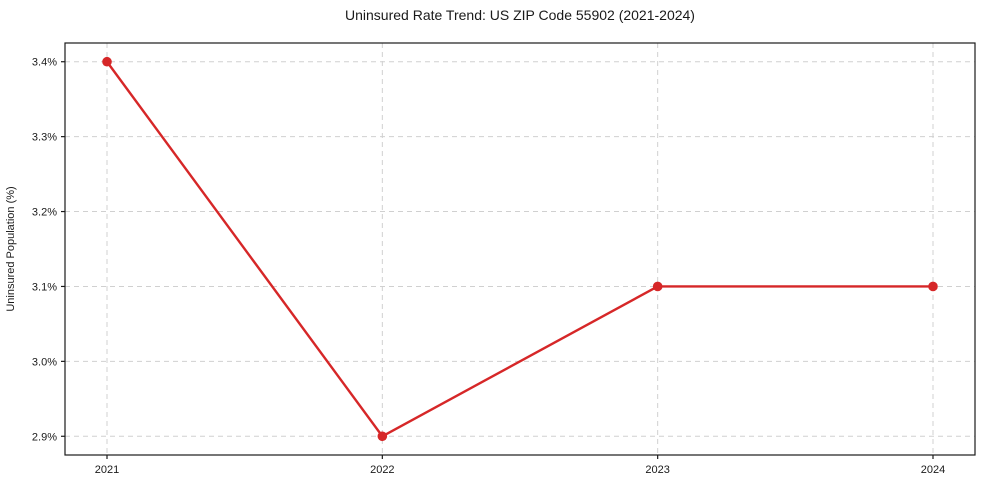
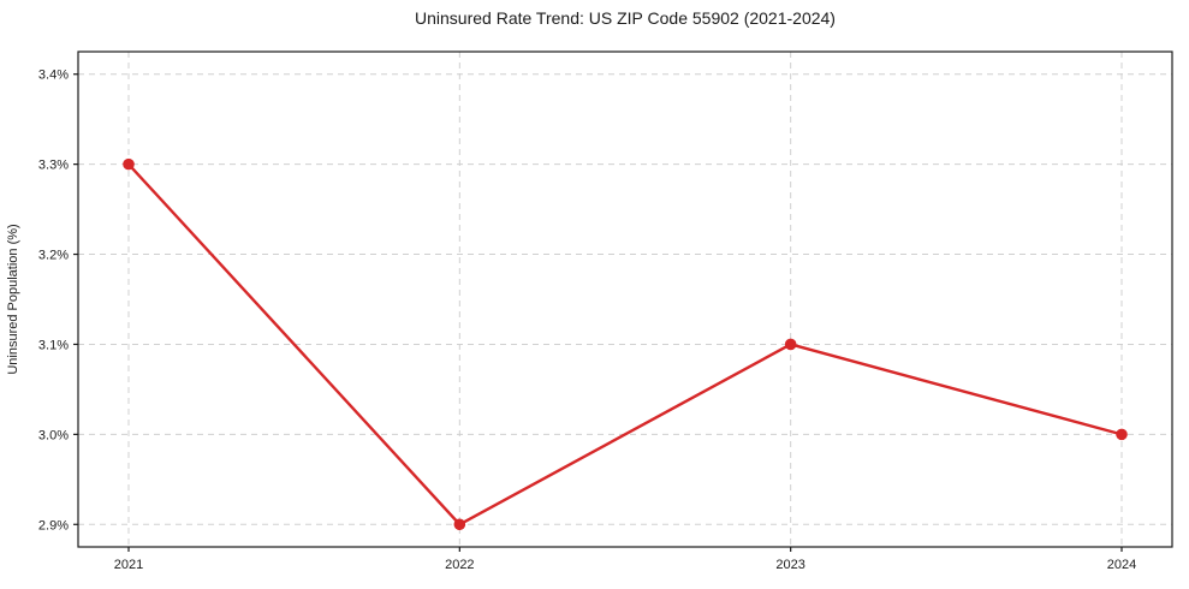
2021: 3.4% -> 3.3%
2024: 3.1% -> 3.0%
